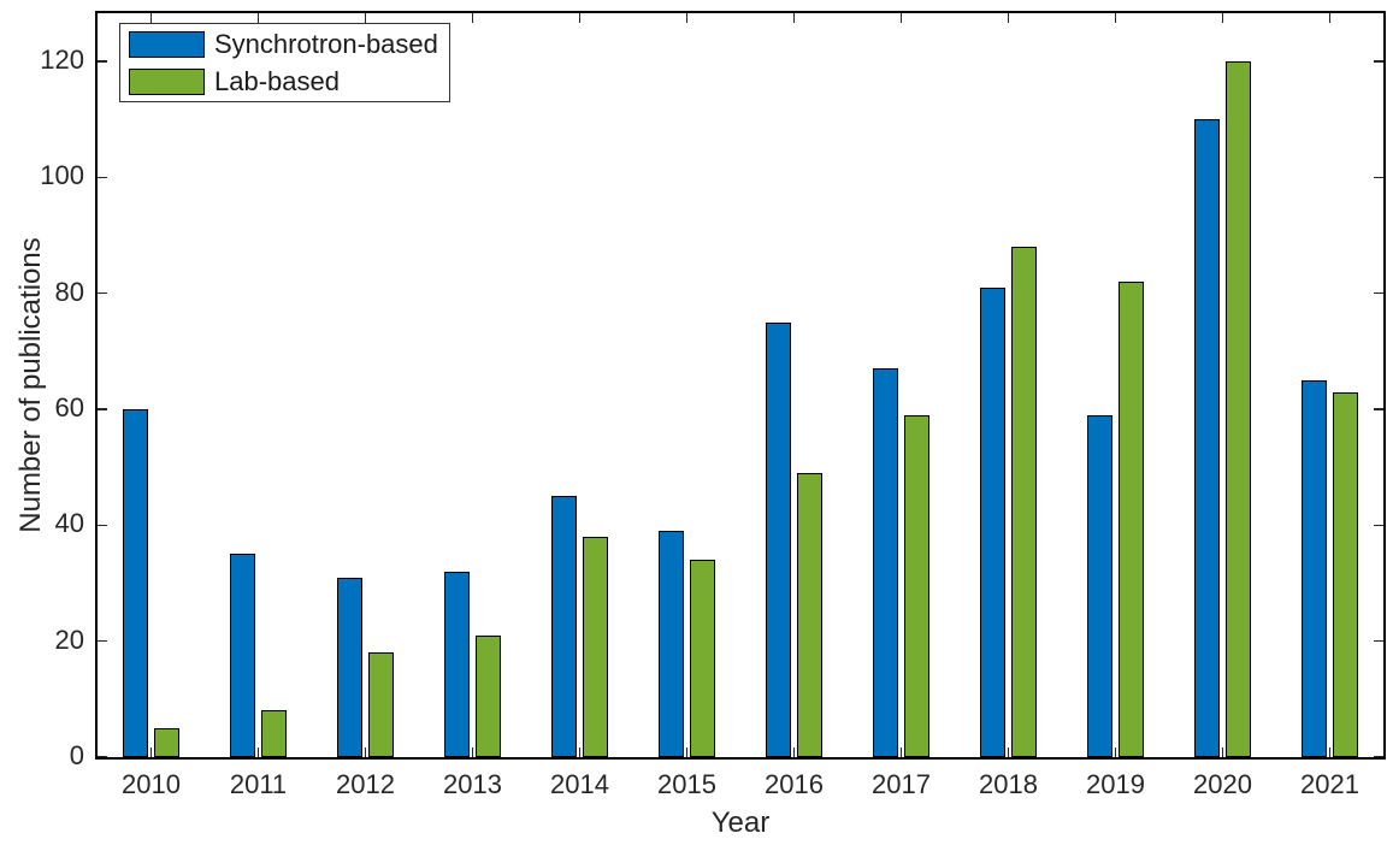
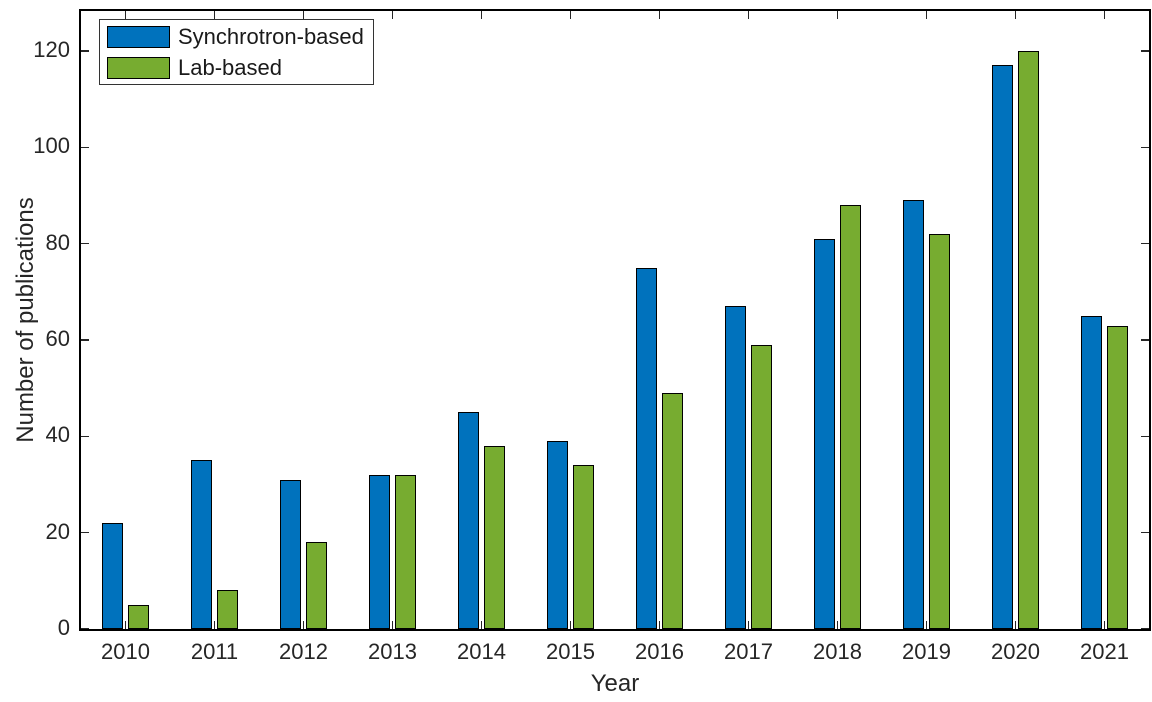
Synchrotron-based/2010: 60 -> 22
Lab-based/2013: 21 -> 32
Synchrotron-based/2019: 59 -> 89
Synchrotron-based/2020: 110 -> 117
